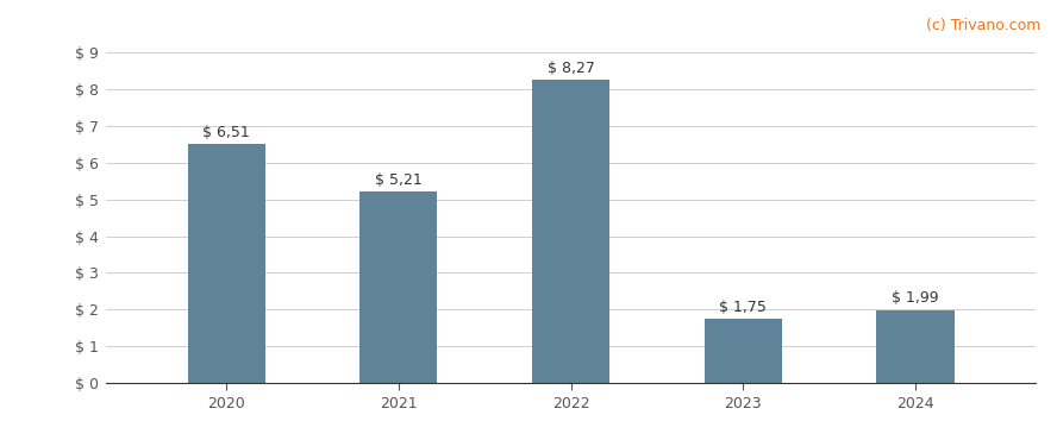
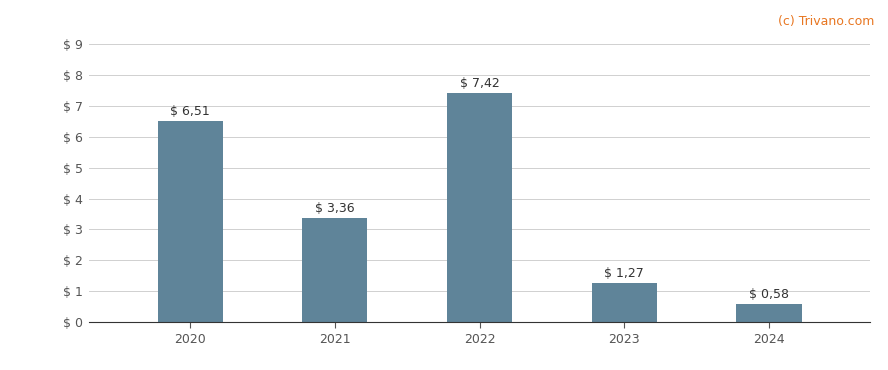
2021: 5,21 -> 3,36
2022: 8,27 -> 7,42
2023: 1,75 -> 1,27
2024: 1,99 -> 0,58
